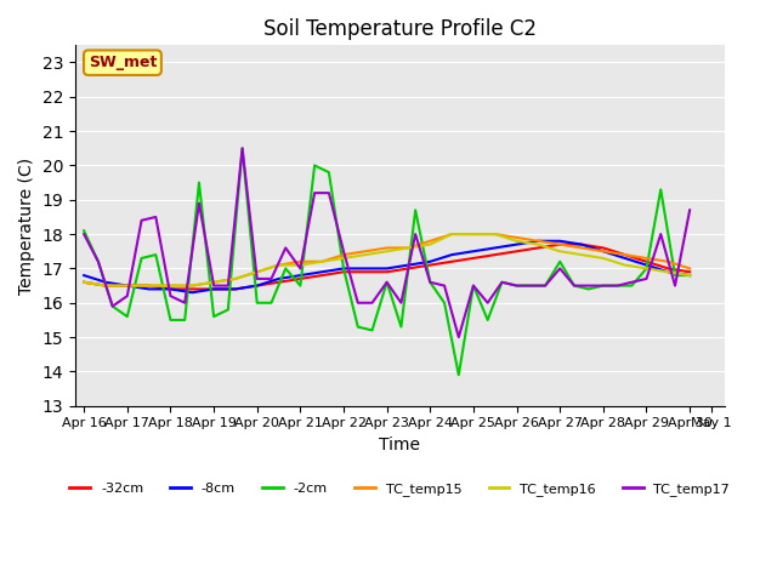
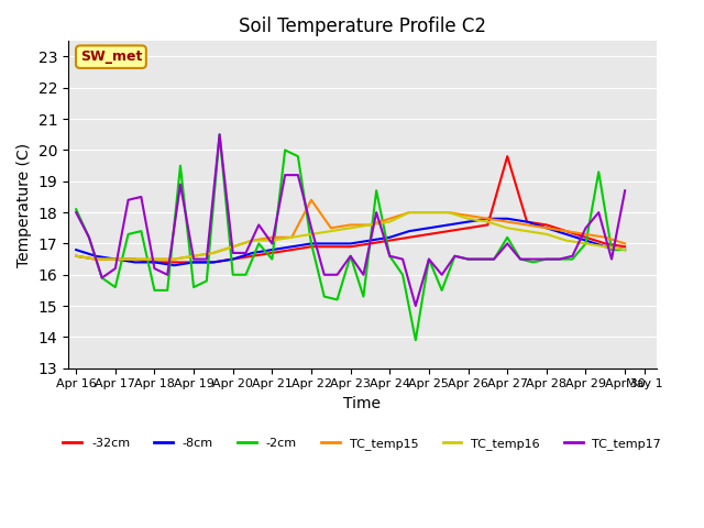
TC_temp15/Apr 22: 17.4 -> 18.4
-32cm/Apr 27: 17.7 -> 19.8
TC_temp17/Apr 29: 16.7 -> 17.5
